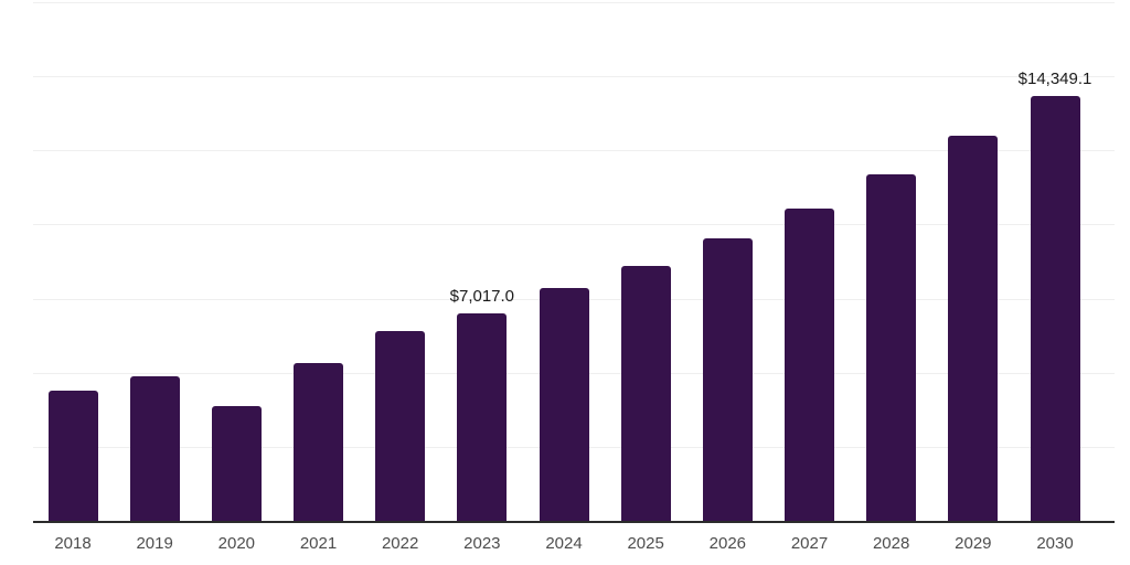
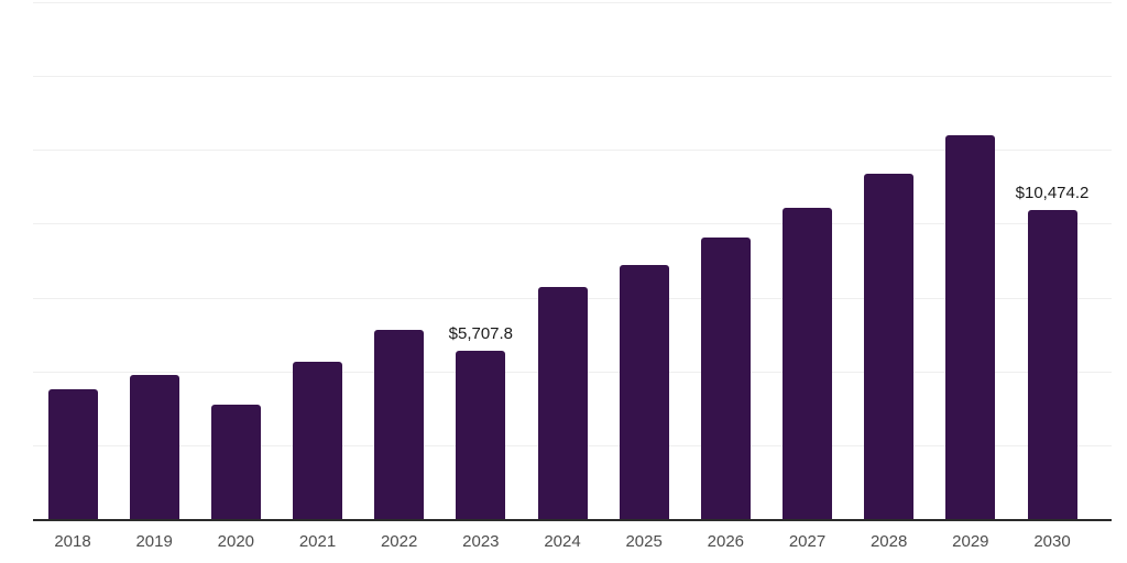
2023: $7,017.0 -> $5,707.8
2030: $14,349.1 -> $10,474.2
